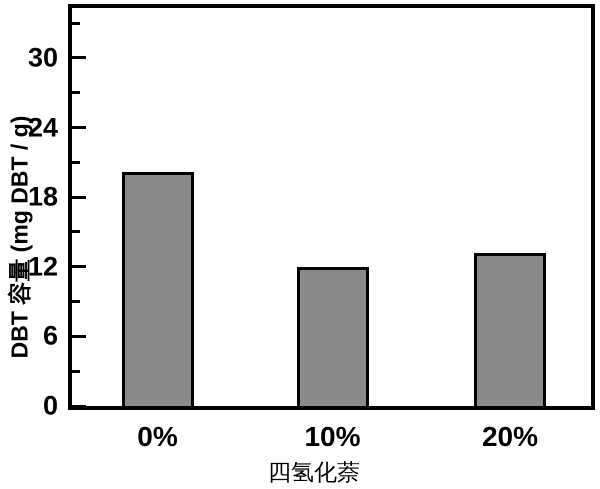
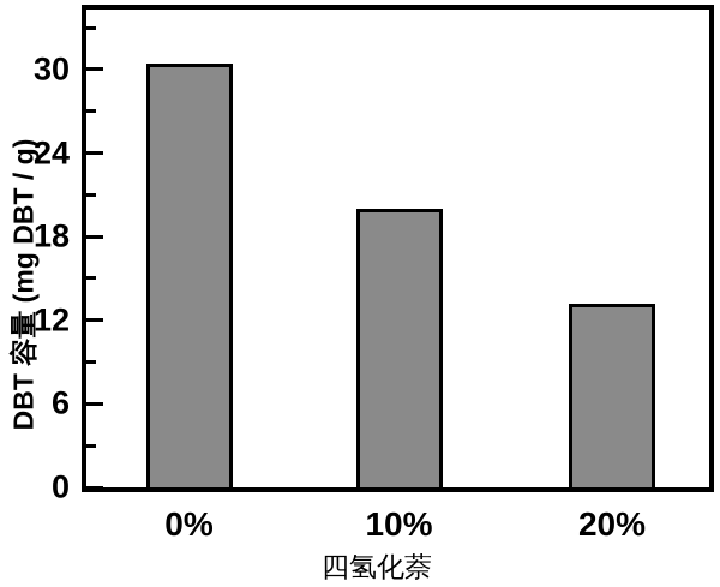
0%: 20.2 -> 30.4
10%: 12.0 -> 20.0
